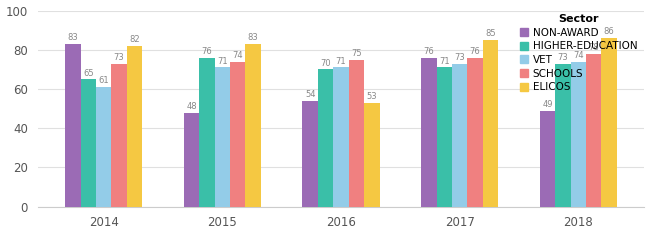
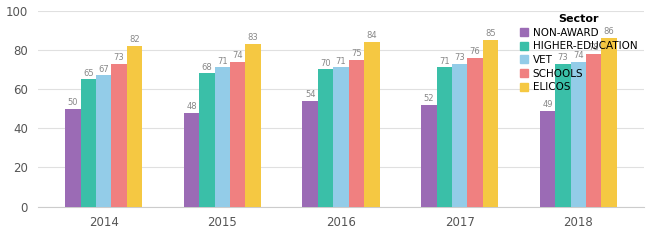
NON-AWARD/2014: 83 -> 50
VET/2014: 61 -> 67
HIGHER-EDUCATION/2015: 76 -> 68
ELICOS/2016: 53 -> 84
NON-AWARD/2017: 76 -> 52
